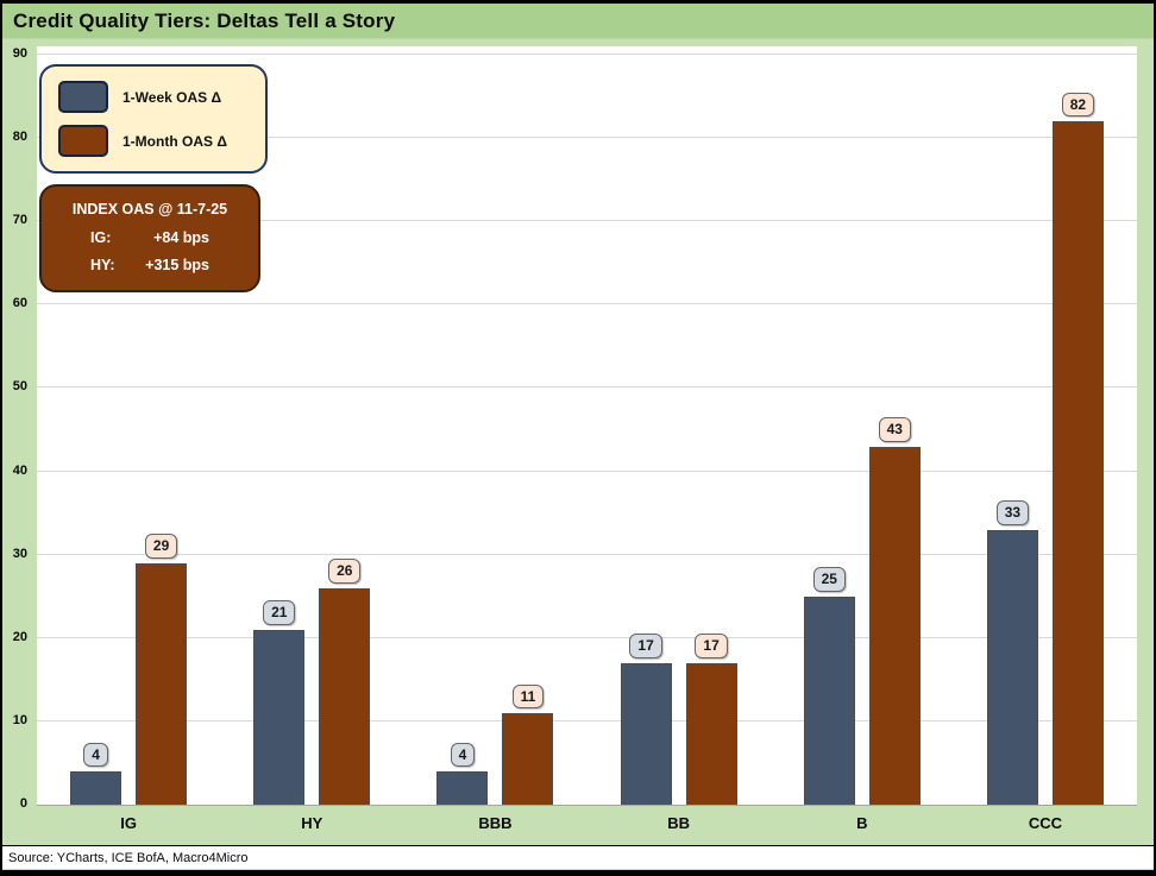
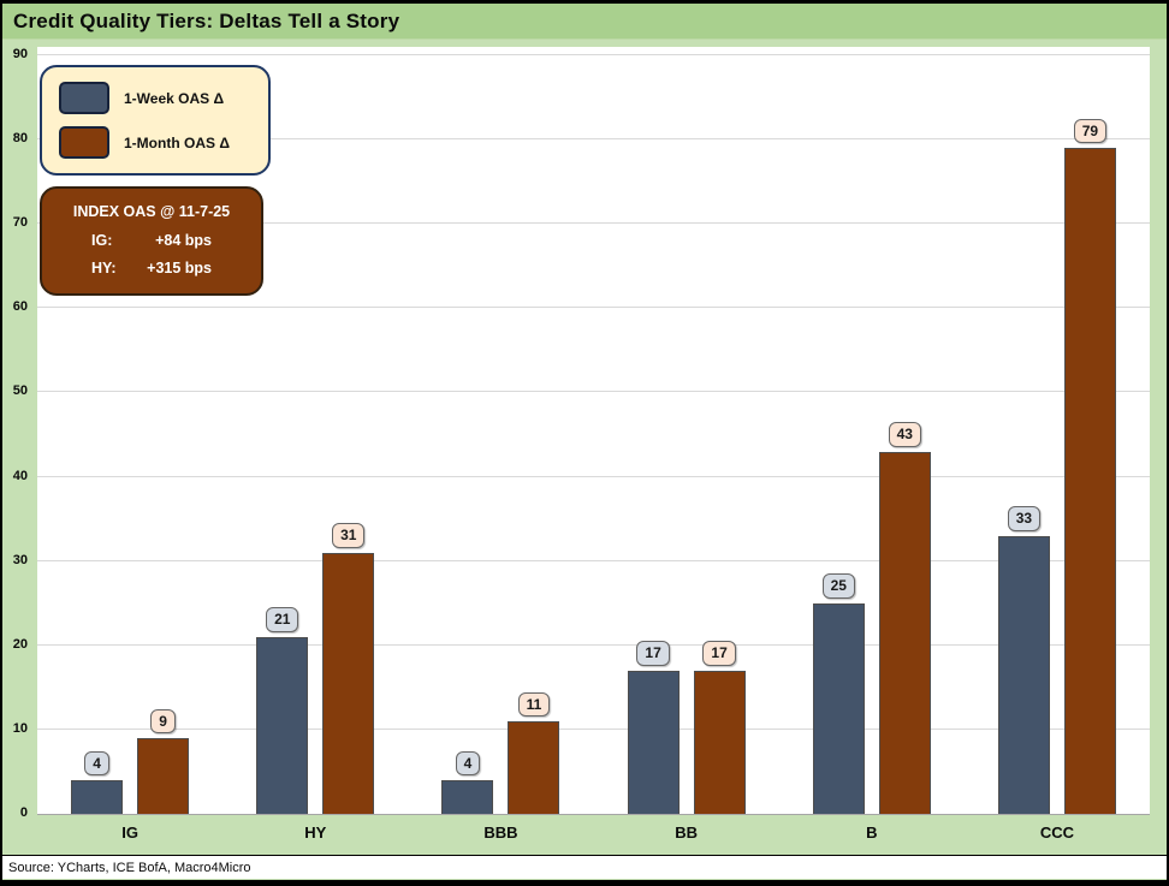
1-Month OAS Δ/IG: 29 -> 9
1-Month OAS Δ/HY: 26 -> 31
1-Month OAS Δ/CCC: 82 -> 79
